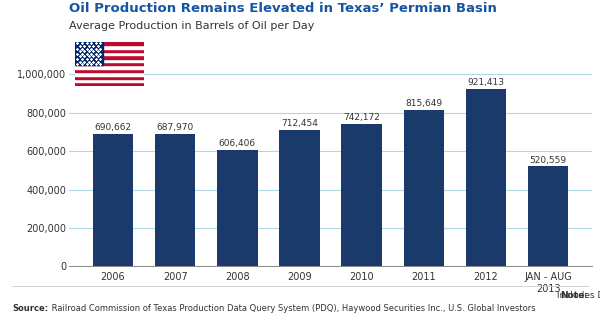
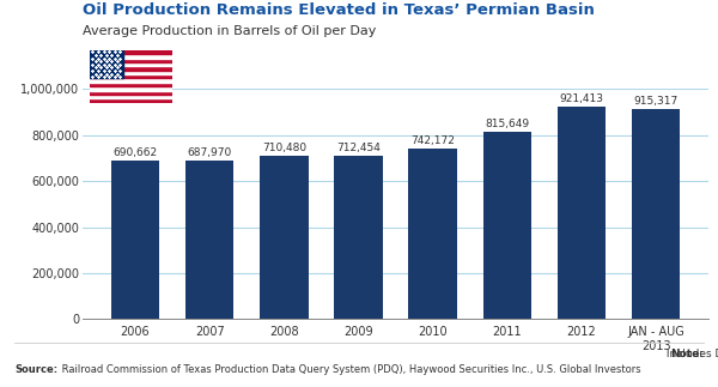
2008: 606,406 -> 710,480
JAN - AUG 2013: 520,559 -> 915,317
